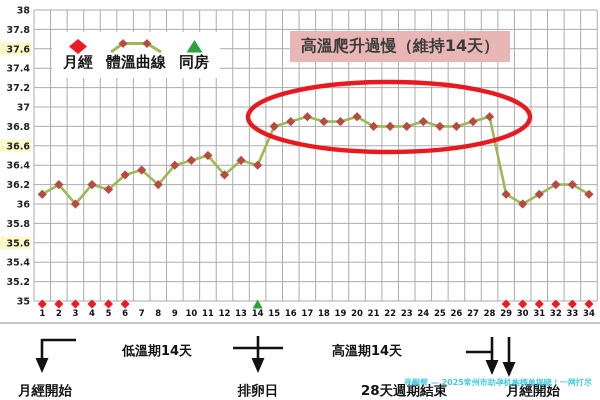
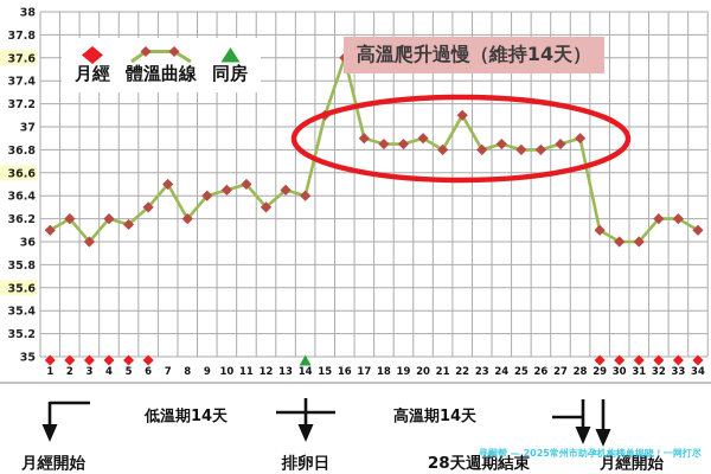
7: 36.4 -> 36.5
15: 36.8 -> 37.1
16: 36.9 -> 37.6
22: 36.8 -> 37.1
31: 36.1 -> 36.0
